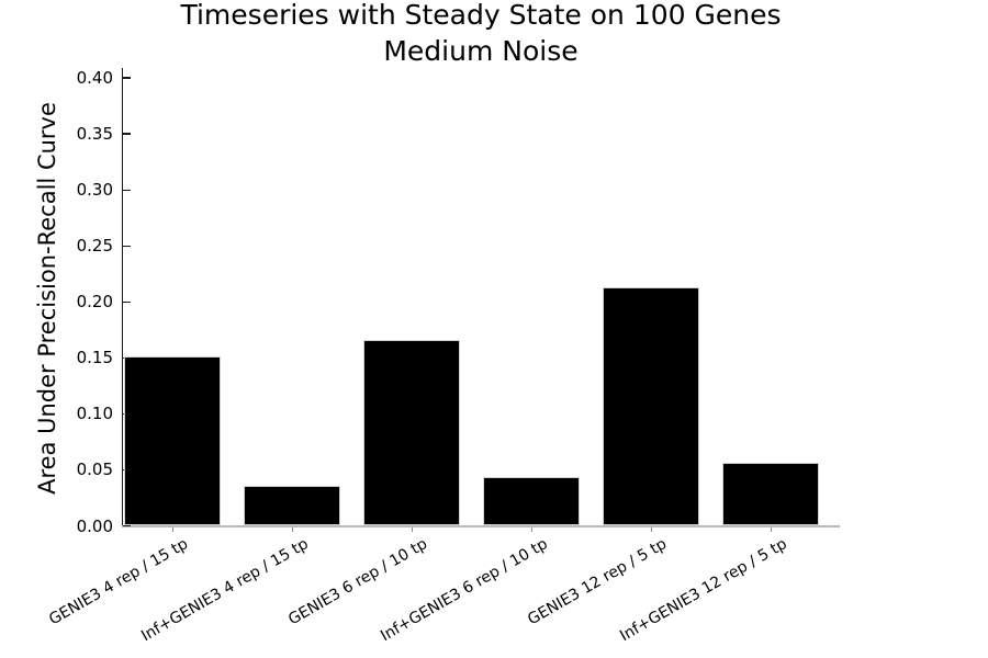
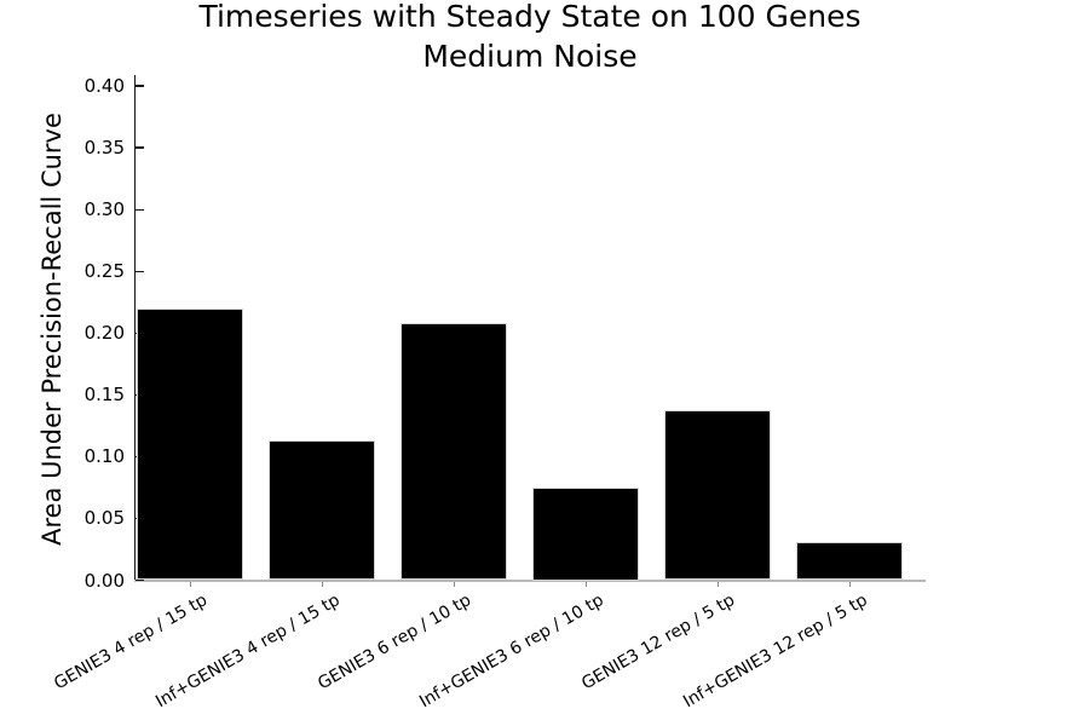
GENIE3 4 rep / 15 tp: 0.151 -> 0.220
Inf+GENIE3 4 rep / 15 tp: 0.036 -> 0.113
GENIE3 6 rep / 10 tp: 0.166 -> 0.208
Inf+GENIE3 6 rep / 10 tp: 0.044 -> 0.075
GENIE3 12 rep / 5 tp: 0.213 -> 0.138
Inf+GENIE3 12 rep / 5 tp: 0.056 -> 0.031
